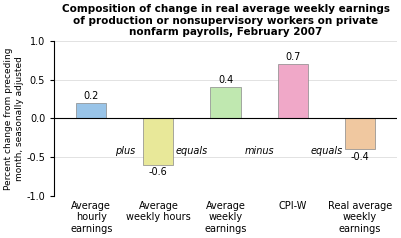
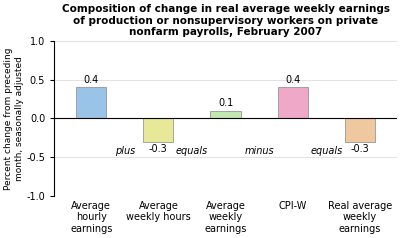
Average hourly earnings: 0.2 -> 0.4
Average weekly hours: -0.6 -> -0.3
Average weekly earnings: 0.4 -> 0.1
CPI-W: 0.7 -> 0.4
Real average weekly earnings: -0.4 -> -0.3
